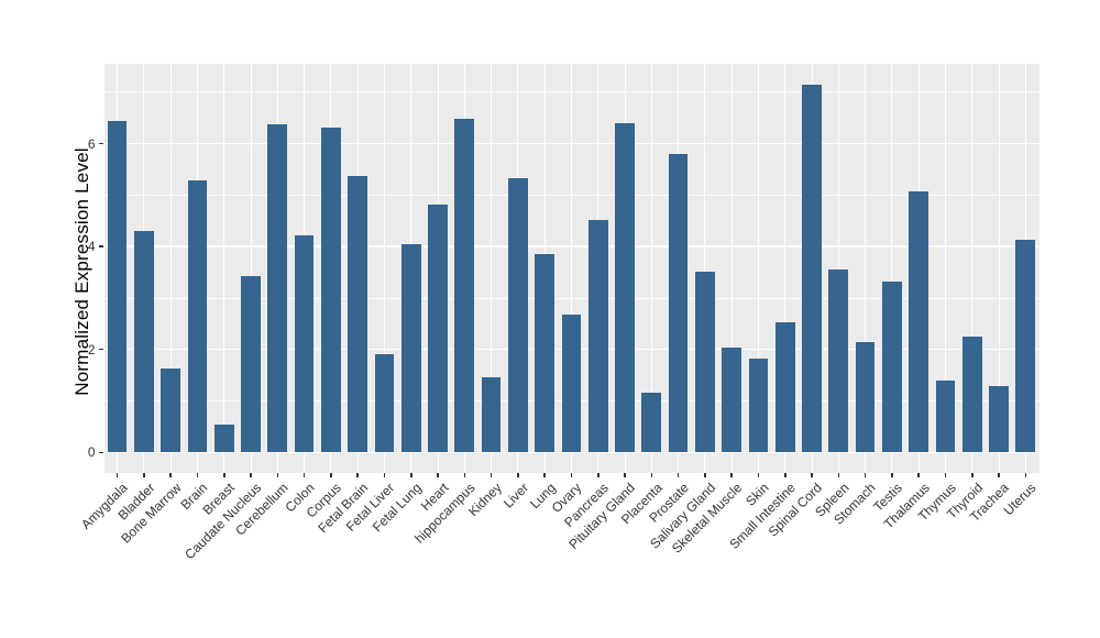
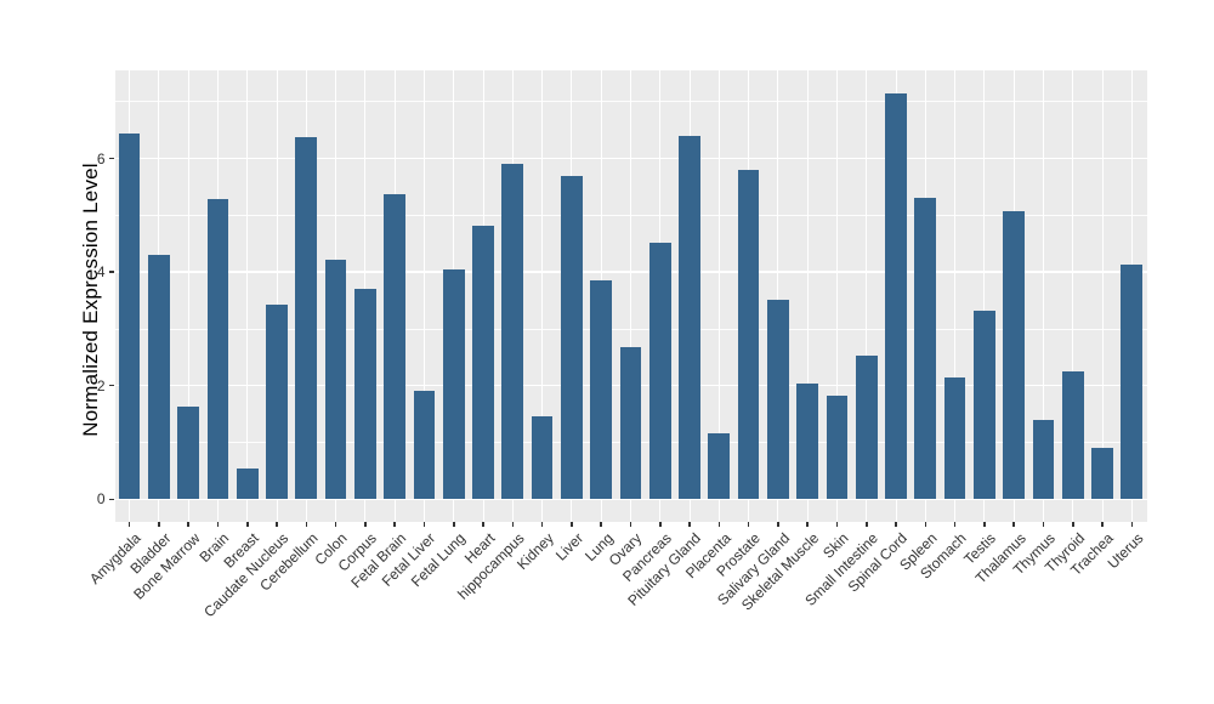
Corpus: 6.3 -> 3.7
hippocampus: 6.5 -> 5.9
Liver: 5.3 -> 5.7
Spleen: 3.6 -> 5.3
Trachea: 1.3 -> 0.9
